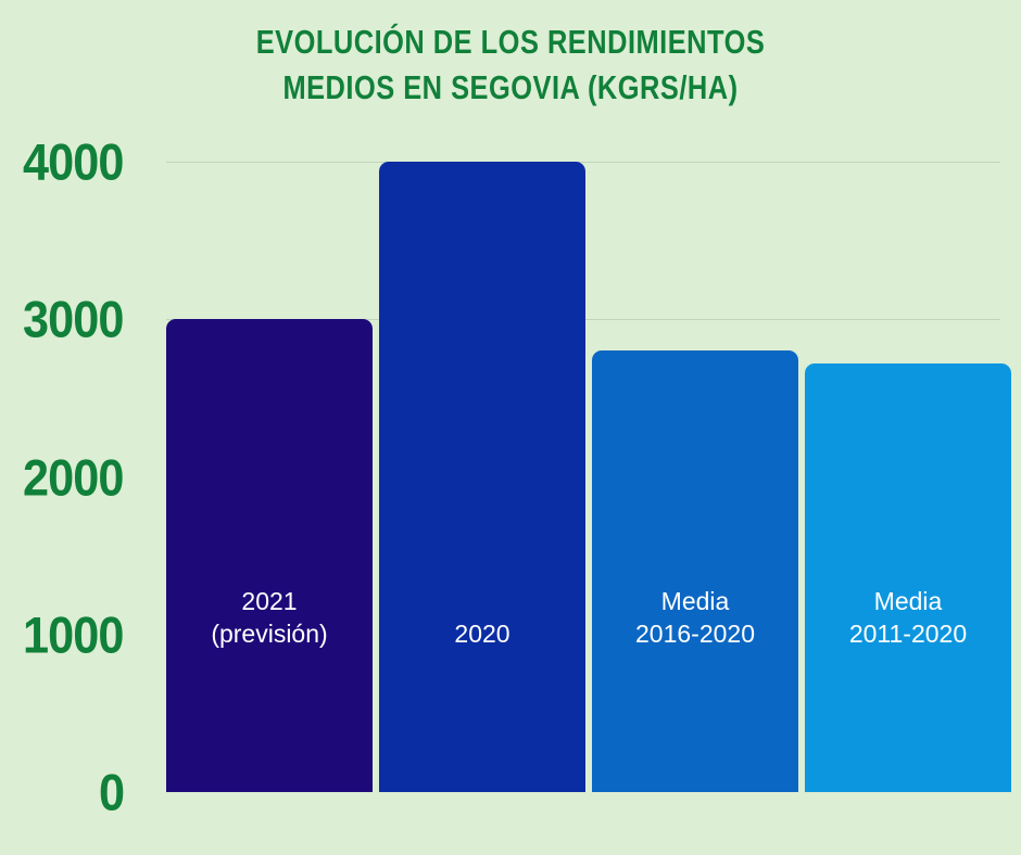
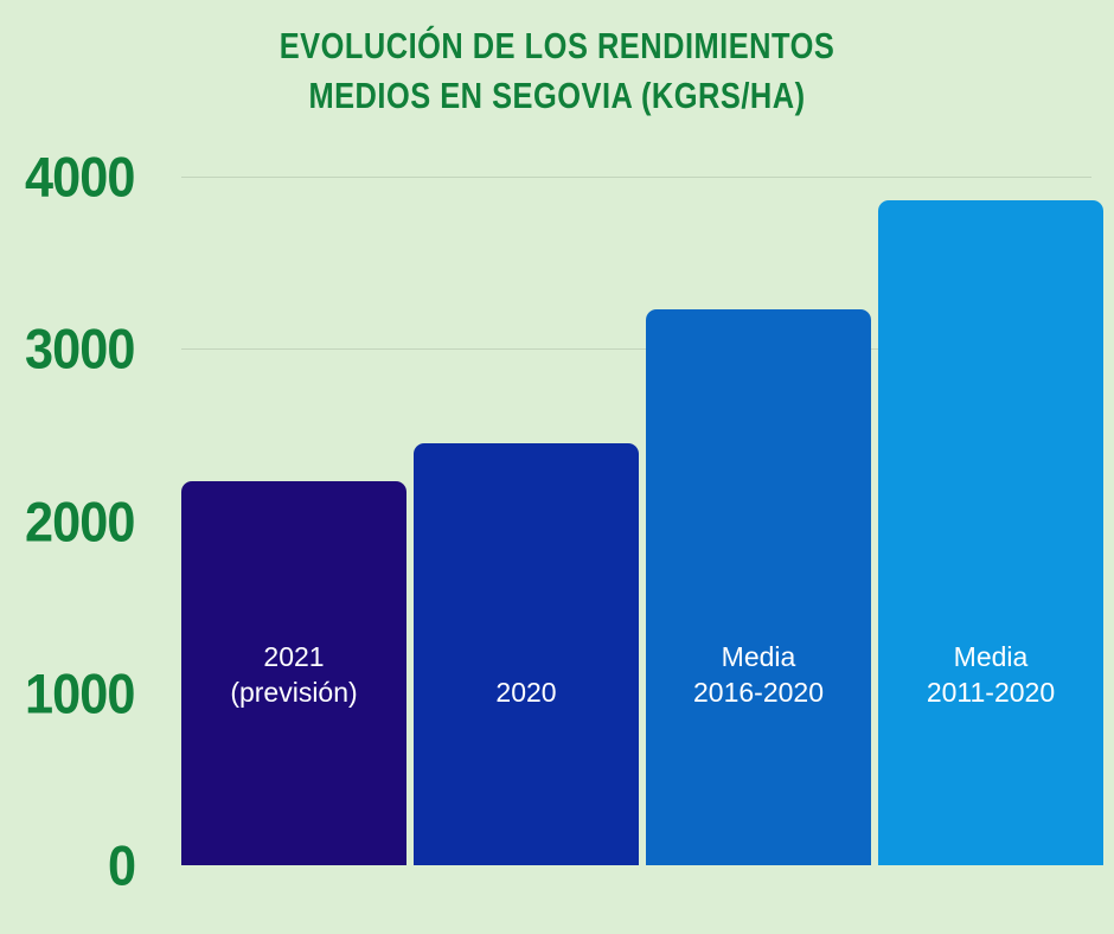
2021 (previsión): 3000 -> 2230
2020: 4000 -> 2450
Media 2016-2020: 2800 -> 3230
Media 2011-2020: 2720 -> 3860
